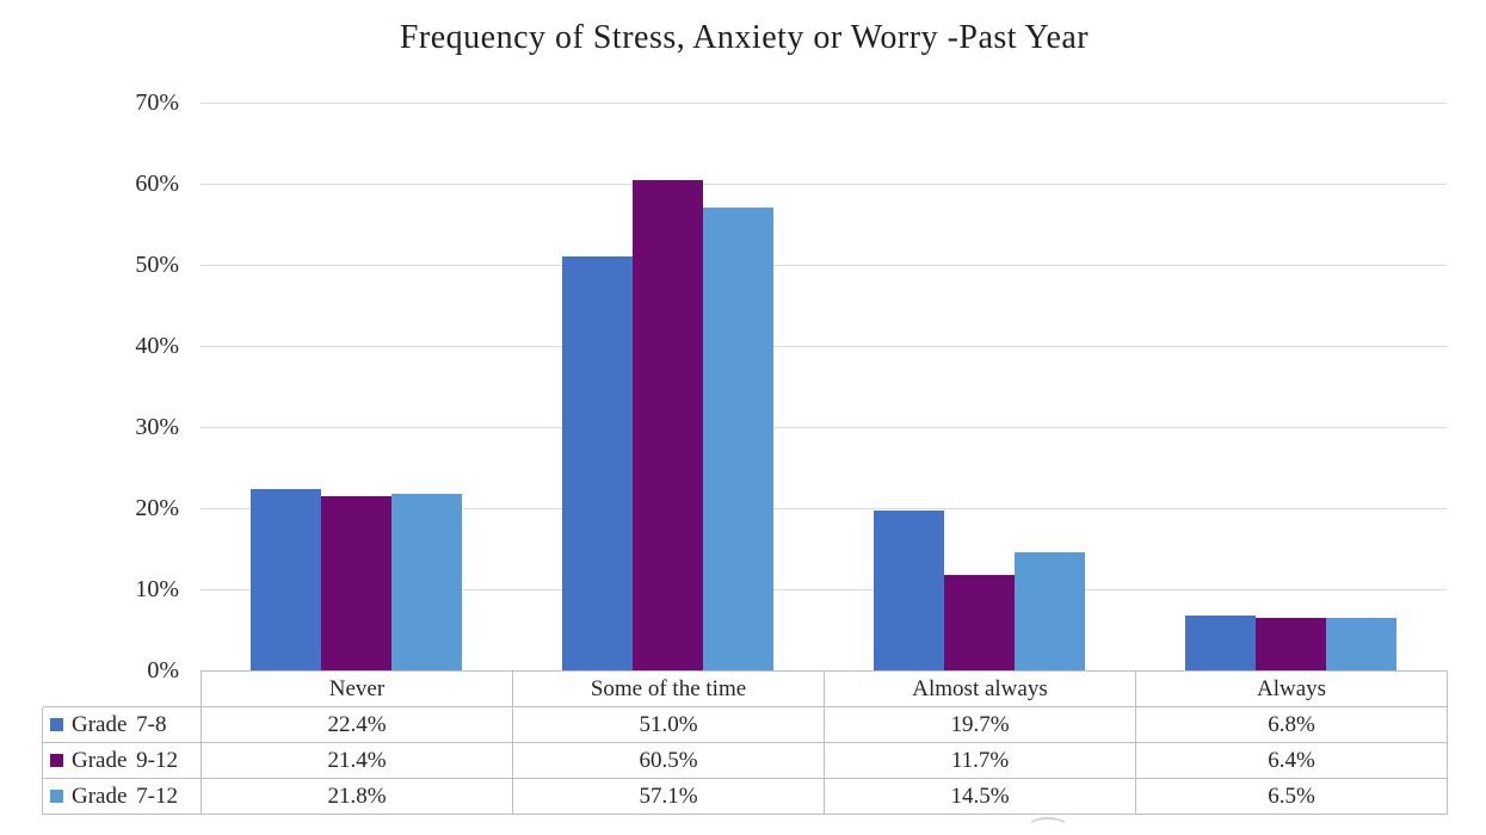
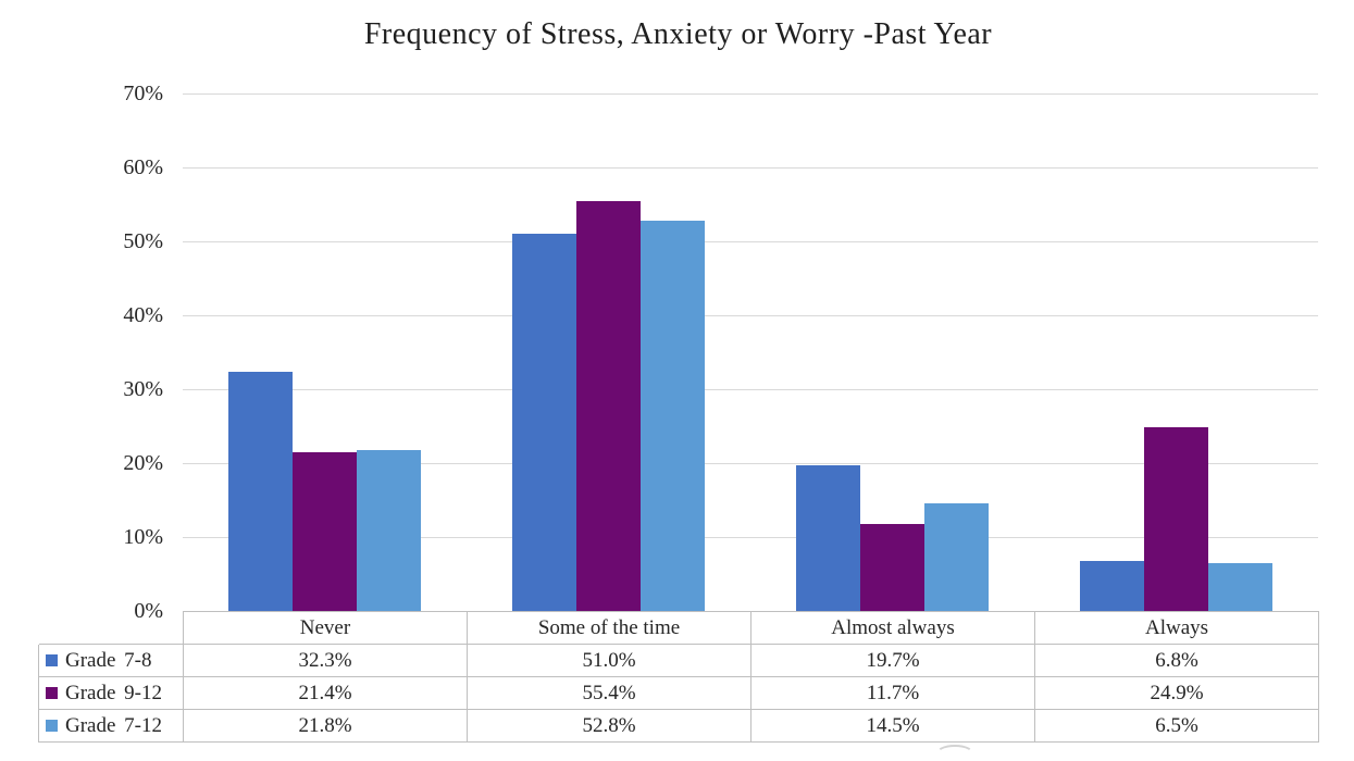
Grade 7-8/Never: 22.4% -> 32.3%
Grade 9-12/Some of the time: 60.5% -> 55.4%
Grade 7-12/Some of the time: 57.1% -> 52.8%
Grade 9-12/Always: 6.4% -> 24.9%
